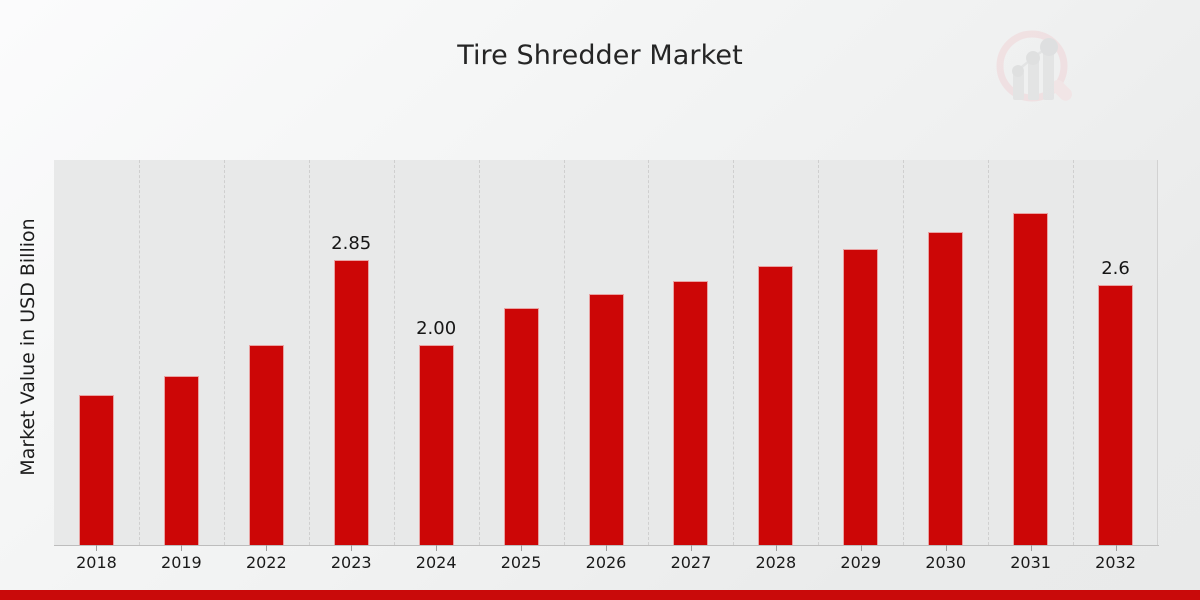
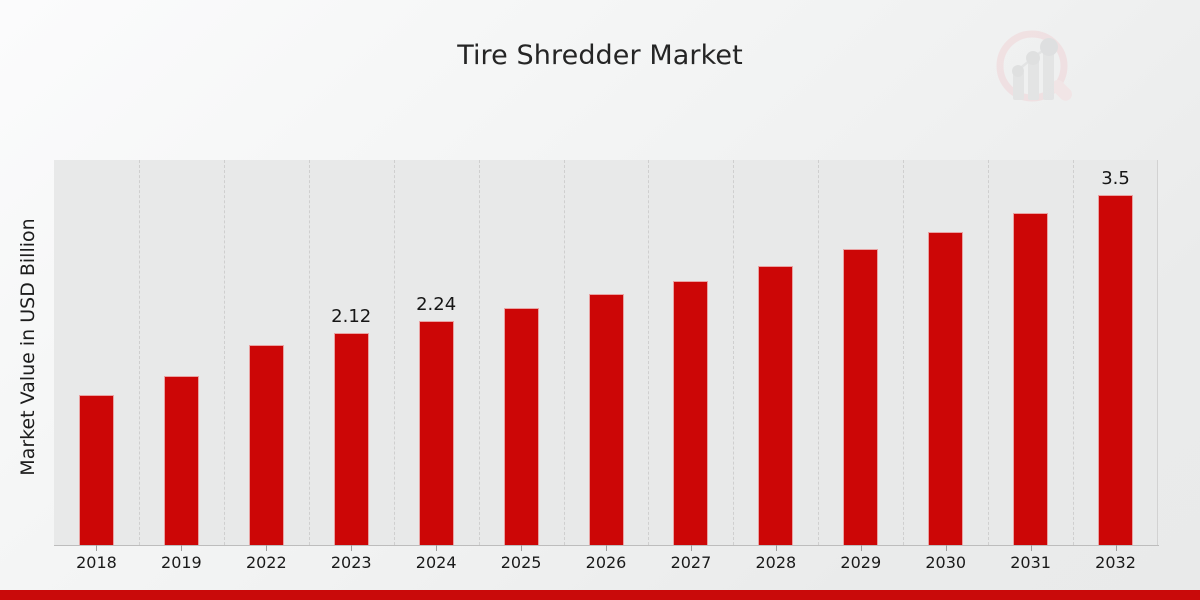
2023: 2.85 -> 2.12
2024: 2.00 -> 2.24
2032: 2.6 -> 3.5
